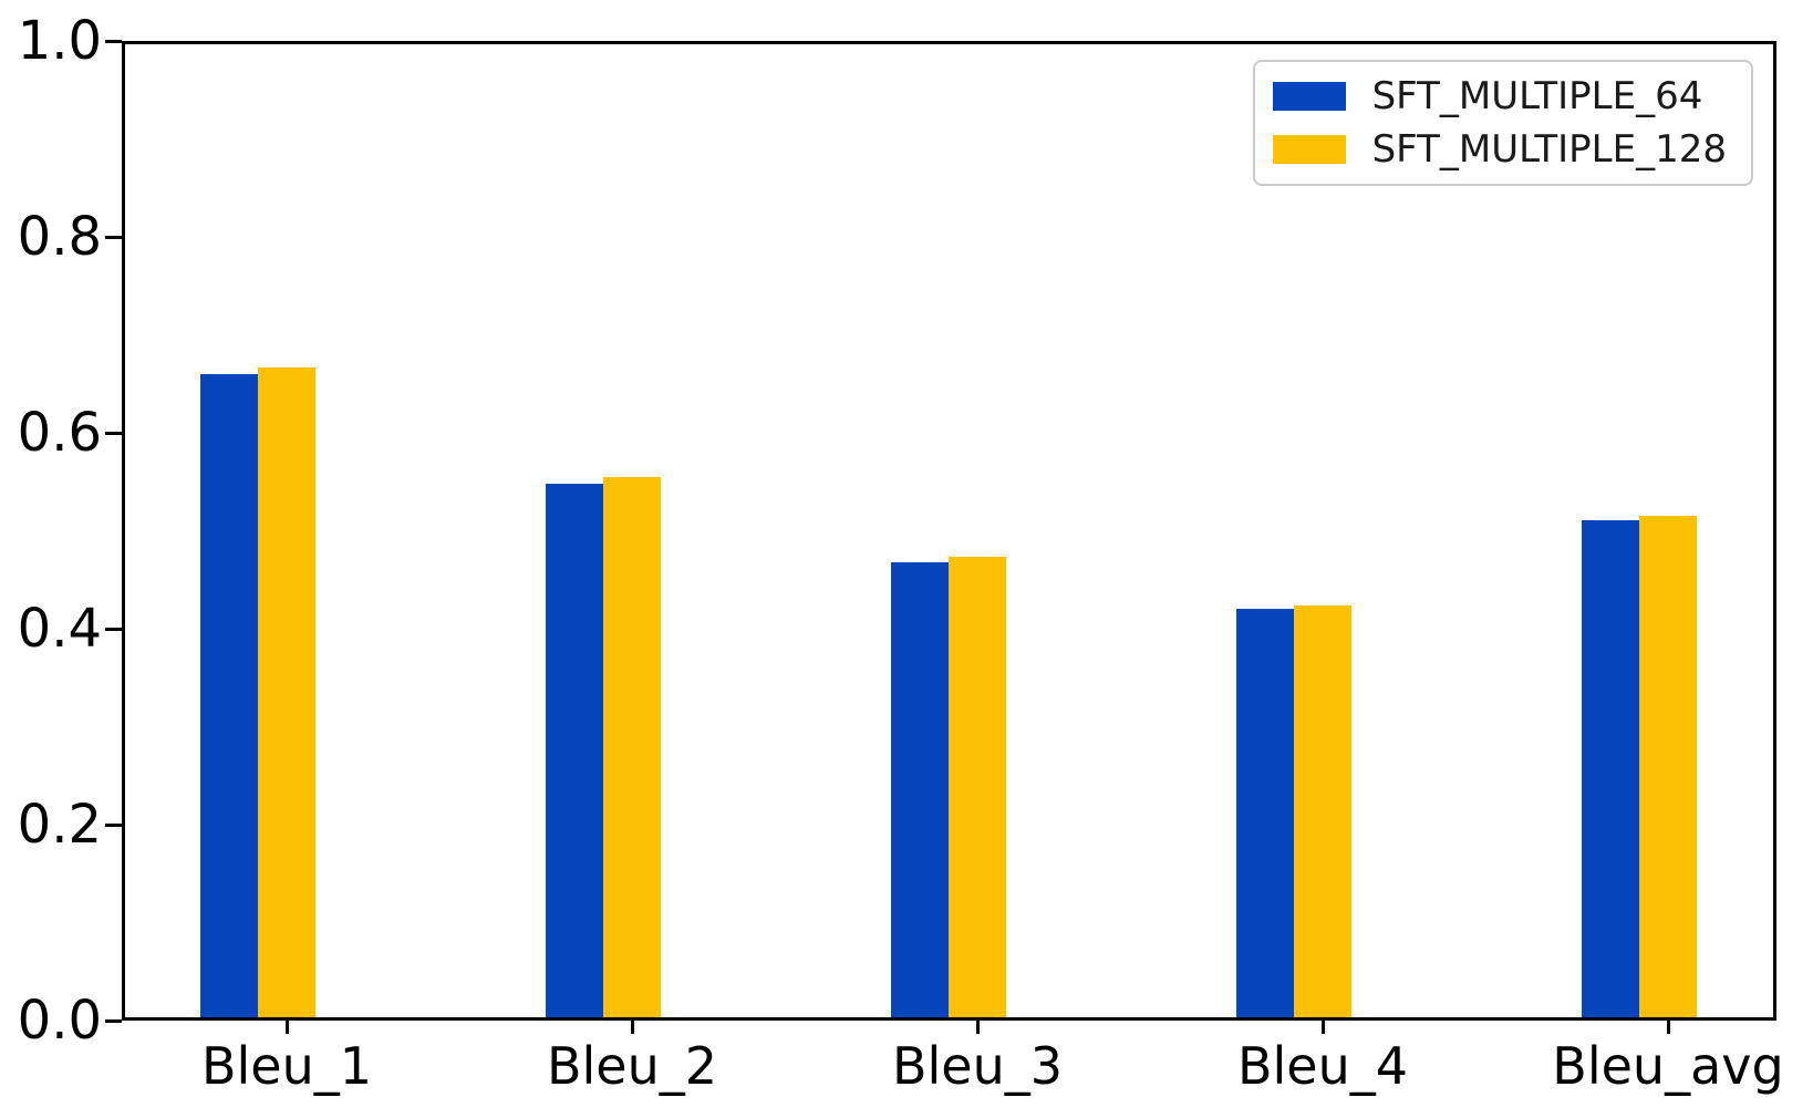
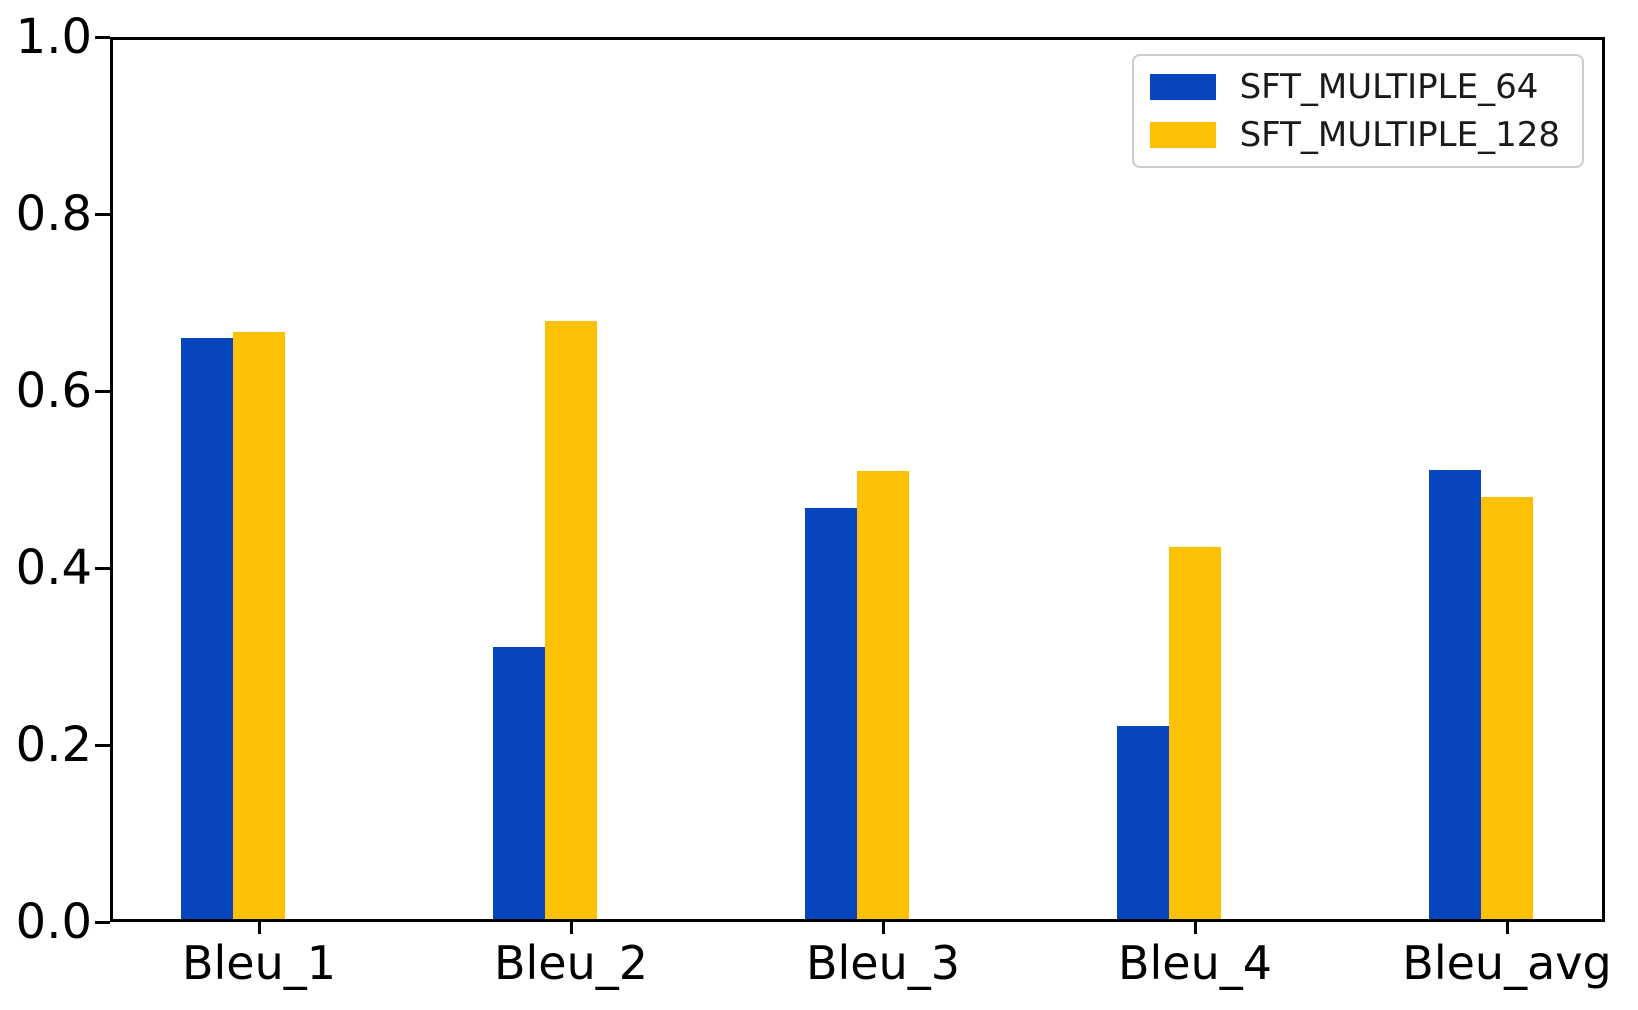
SFT_MULTIPLE_64/Bleu_2: 0.55 -> 0.31
SFT_MULTIPLE_128/Bleu_2: 0.56 -> 0.68
SFT_MULTIPLE_128/Bleu_3: 0.47 -> 0.51
SFT_MULTIPLE_64/Bleu_4: 0.42 -> 0.22
SFT_MULTIPLE_128/Bleu_avg: 0.52 -> 0.48
